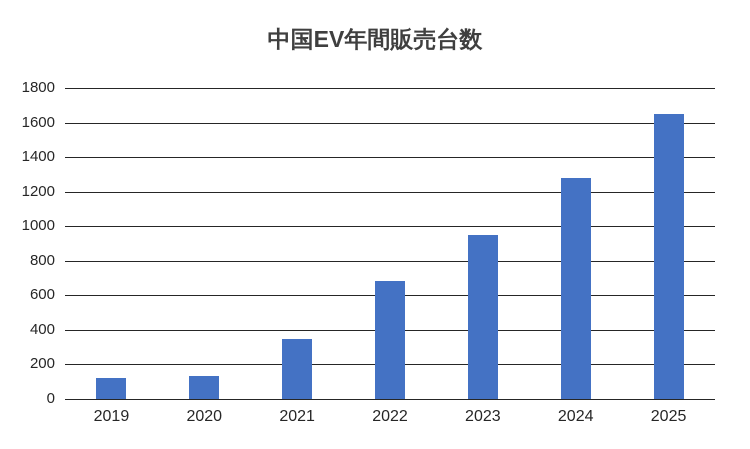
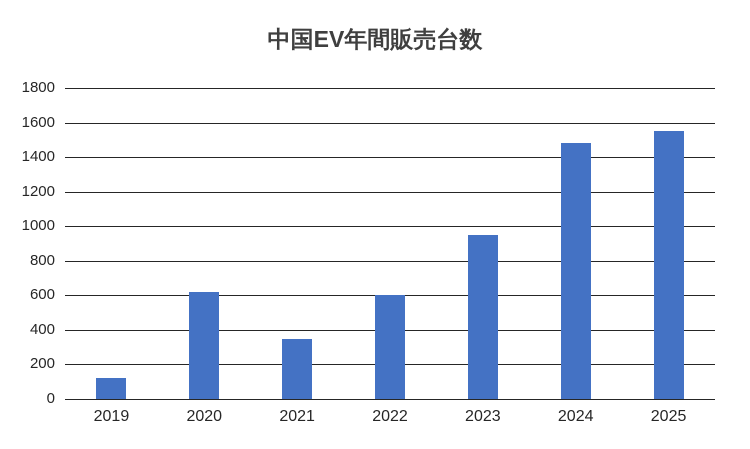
2020: 140 -> 620
2022: 680 -> 600
2024: 1280 -> 1480
2025: 1650 -> 1550
